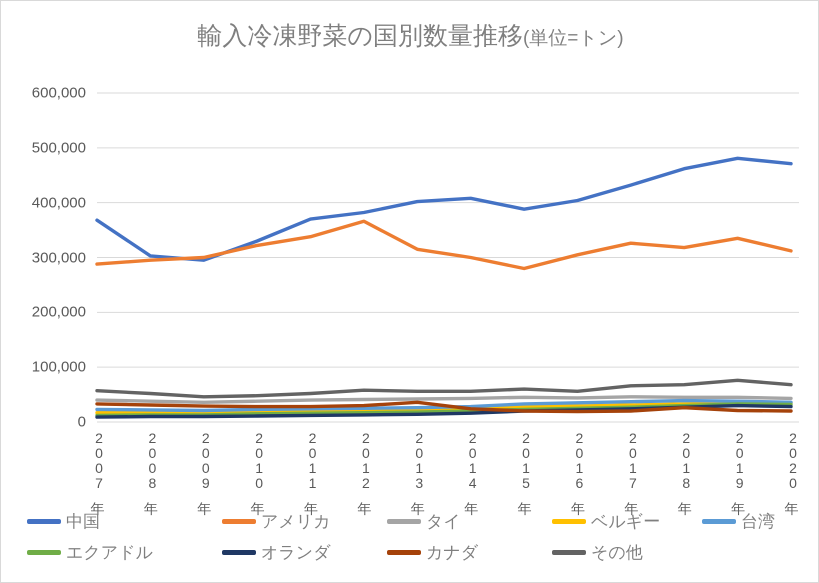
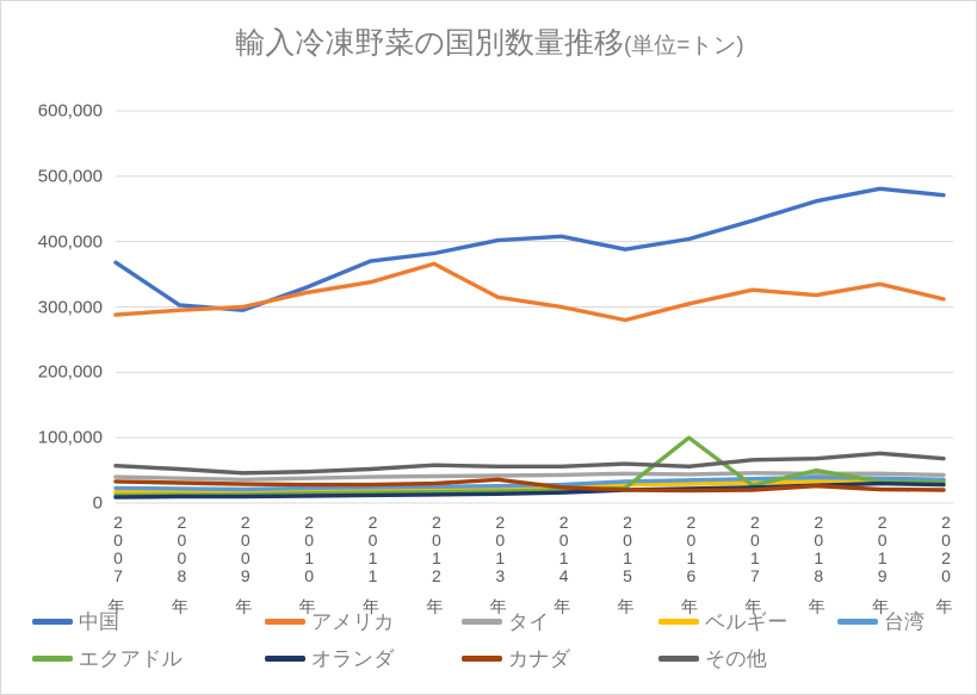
エクアドル/2016年: 20000 -> 100000
エクアドル/2018年: 30000 -> 50000
